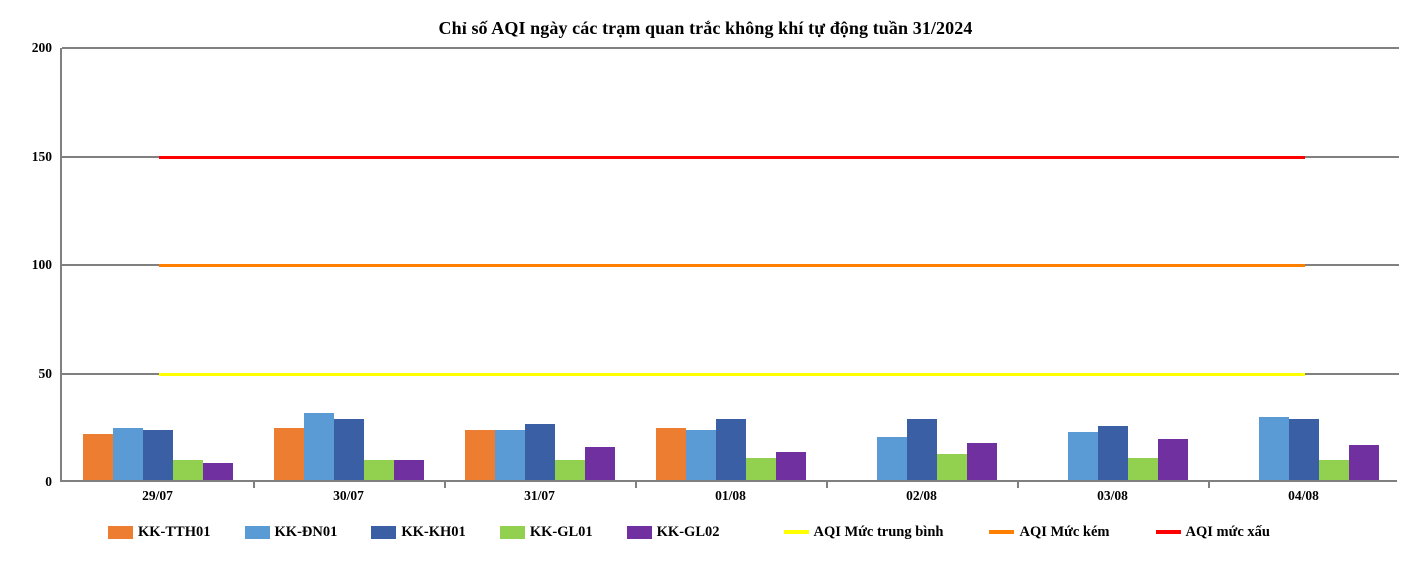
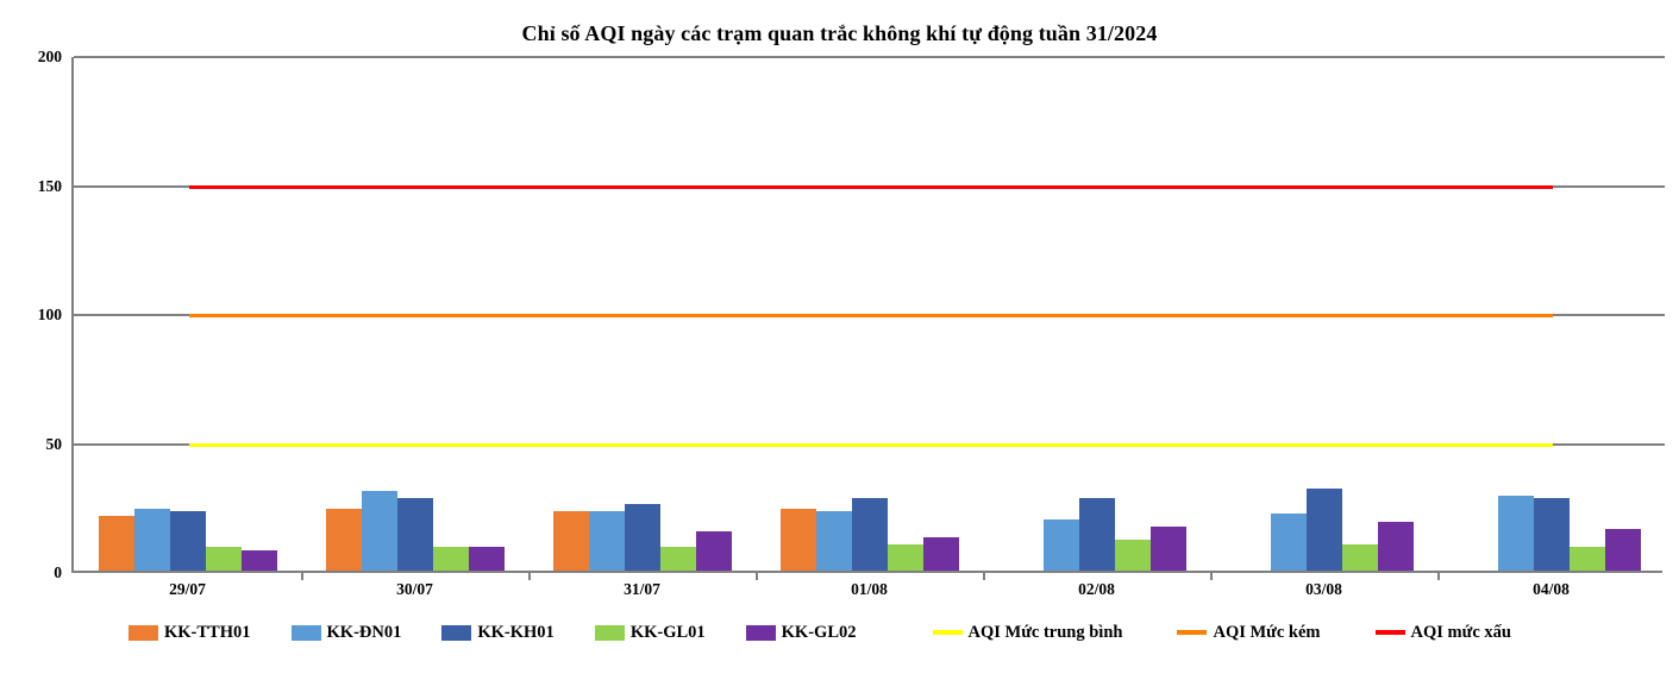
KK-KH01/03/08: 25 -> 32
